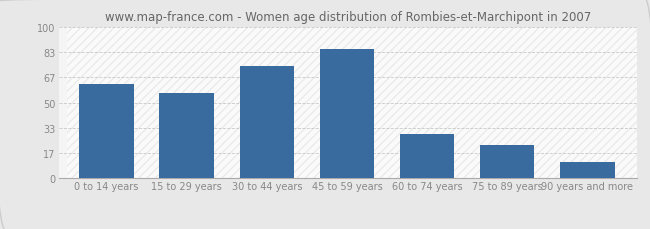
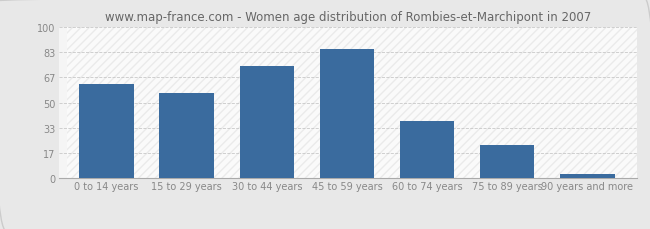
60 to 74 years: 29 -> 38
90 years and more: 11 -> 3
